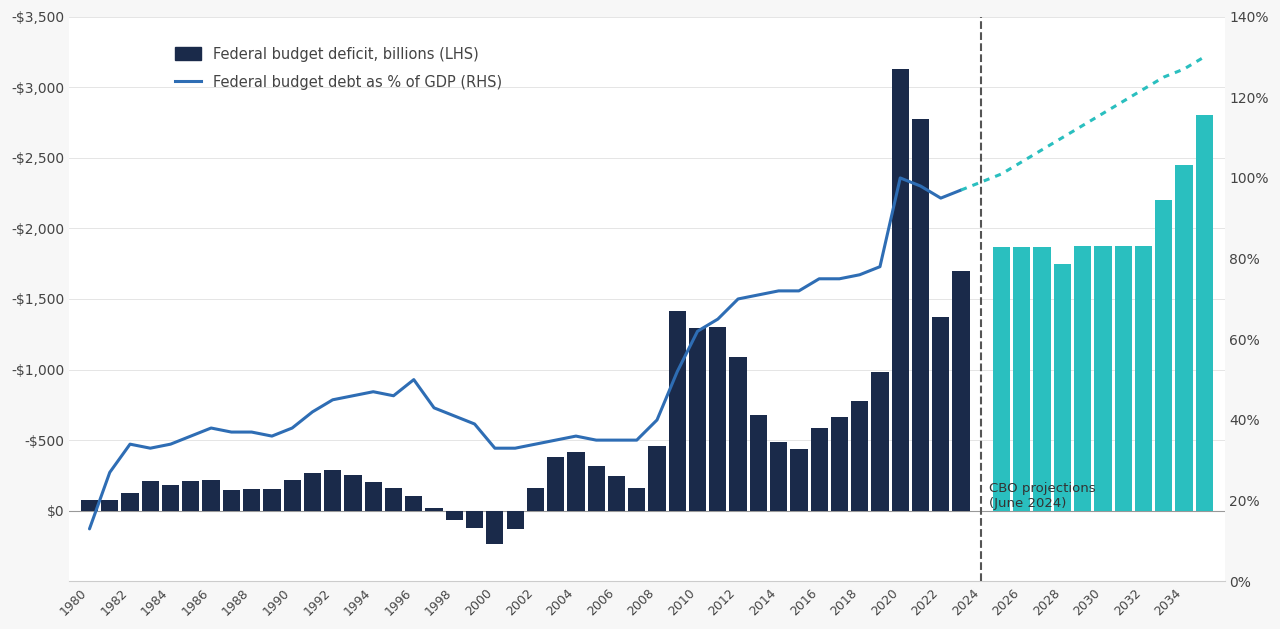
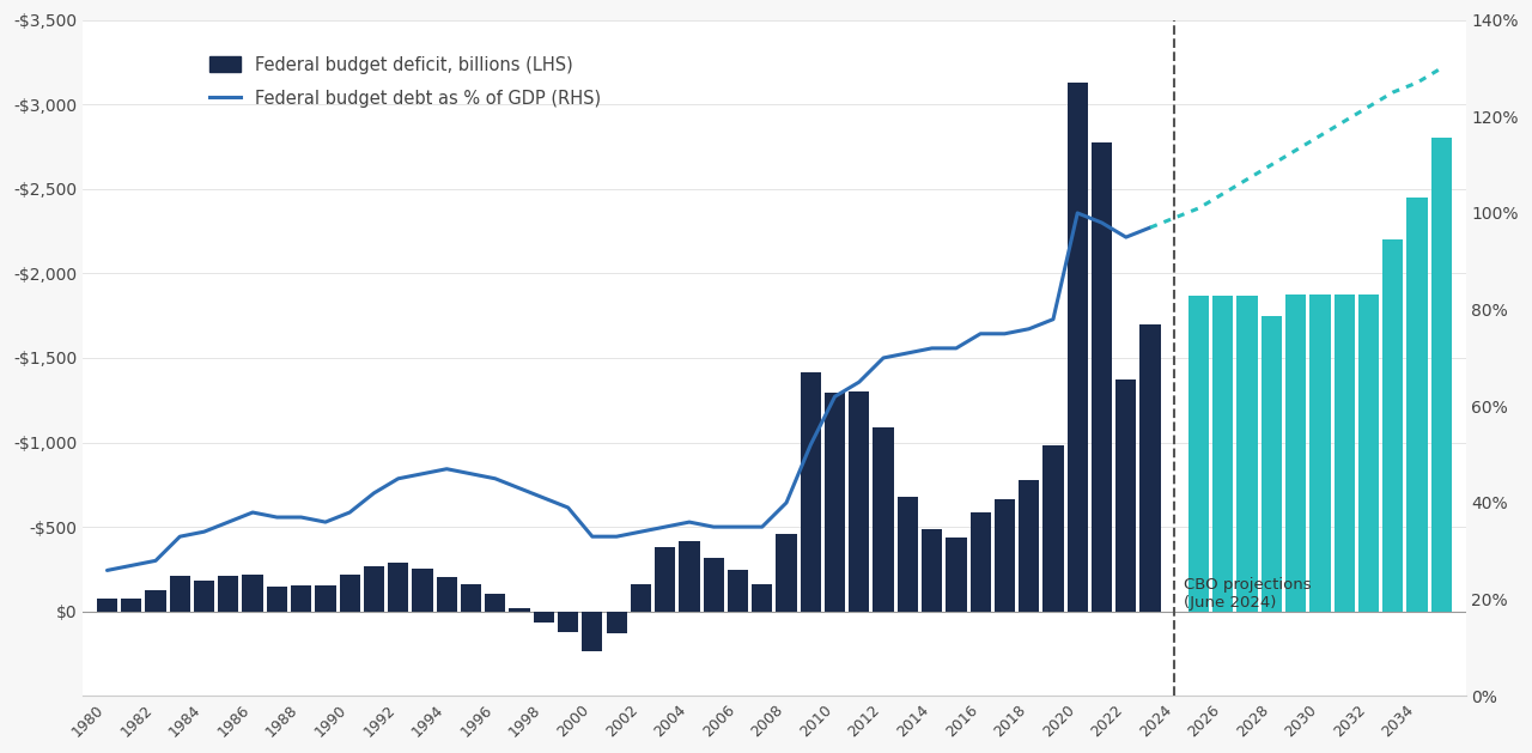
Federal budget debt as % of GDP (RHS)/1980: 13% -> 26%
Federal budget debt as % of GDP (RHS)/1982: 34% -> 28%
Federal budget debt as % of GDP (RHS)/1996: 50% -> 45%
